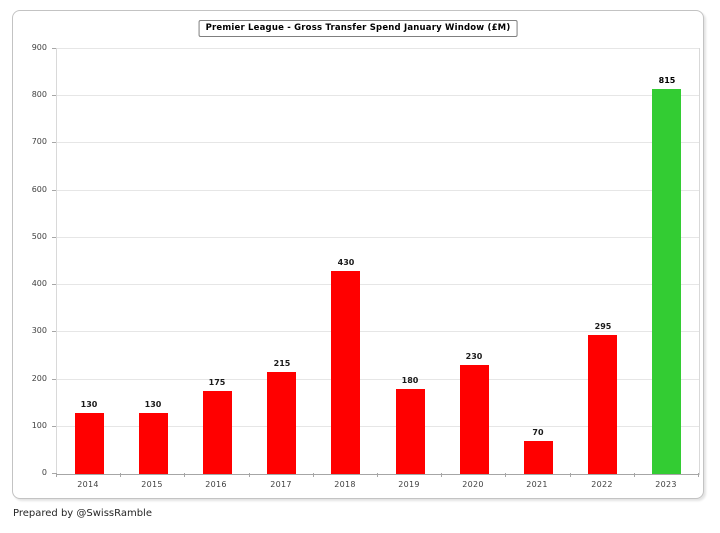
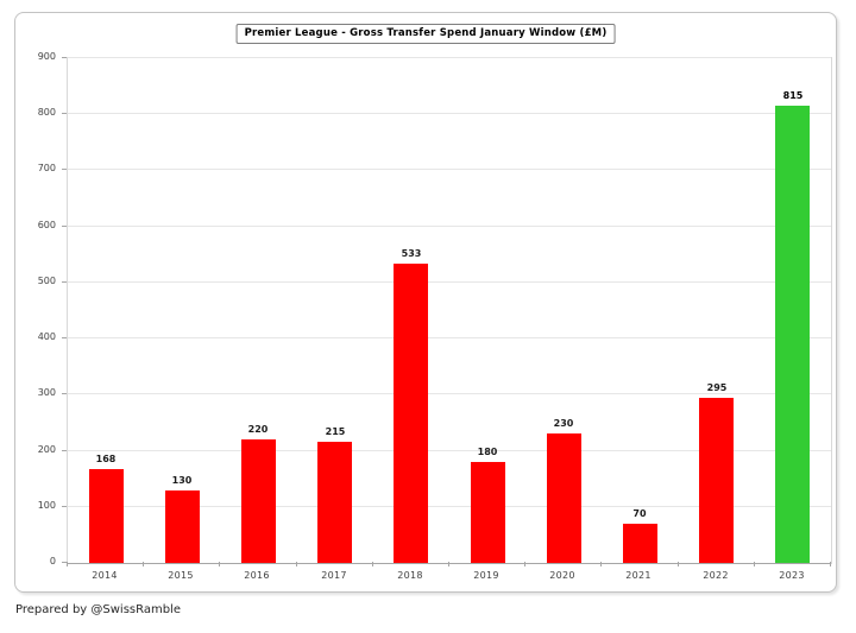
2014: 130 -> 168
2016: 175 -> 220
2018: 430 -> 533
